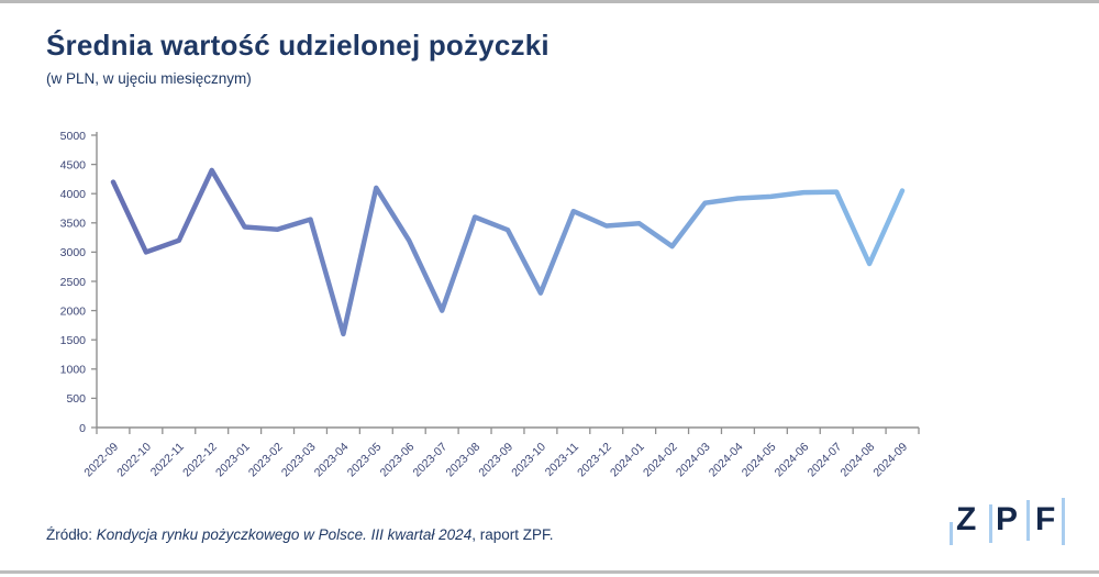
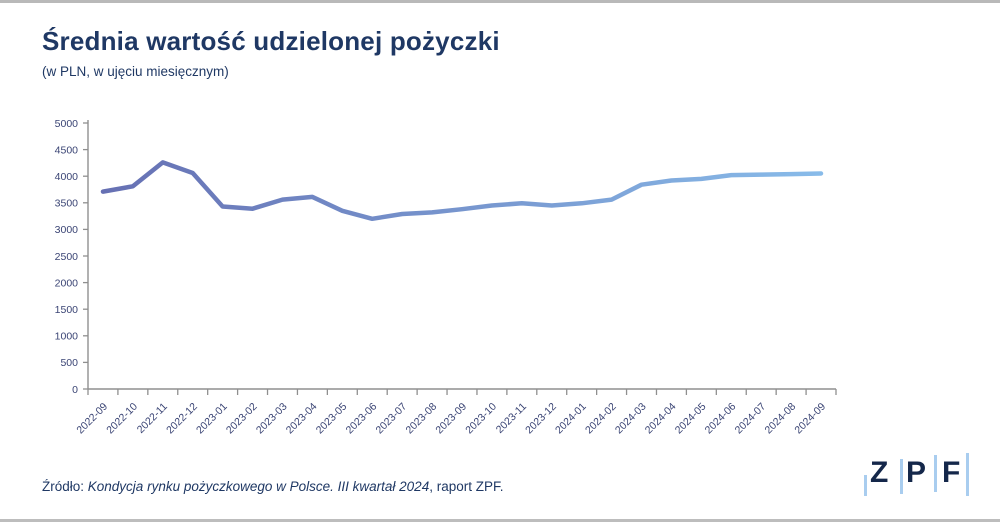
2022-09: 4200 -> 3700
2022-10: 3000 -> 3800
2022-11: 3200 -> 4300
2022-12: 4400 -> 4100
2023-04: 1600 -> 3600
2023-05: 4100 -> 3400
2023-07: 2000 -> 3300
2023-08: 3600 -> 3300
2023-10: 2300 -> 3400
2023-11: 3700 -> 3500
2024-02: 3100 -> 3600
2024-08: 2800 -> 4000
